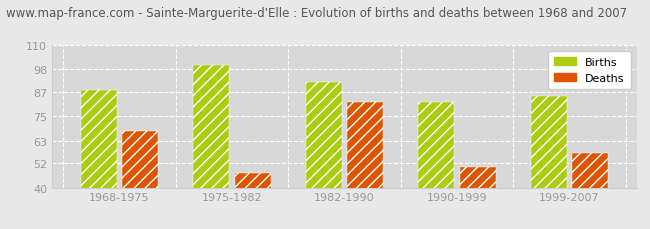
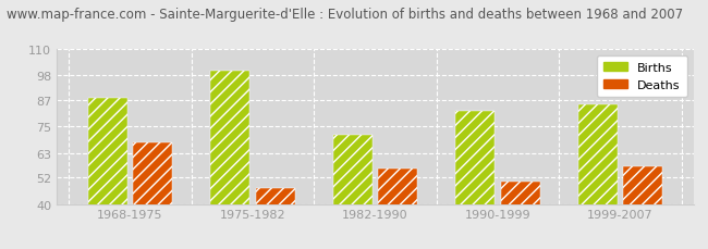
Births/1982-1990: 92 -> 71
Deaths/1982-1990: 82 -> 56
